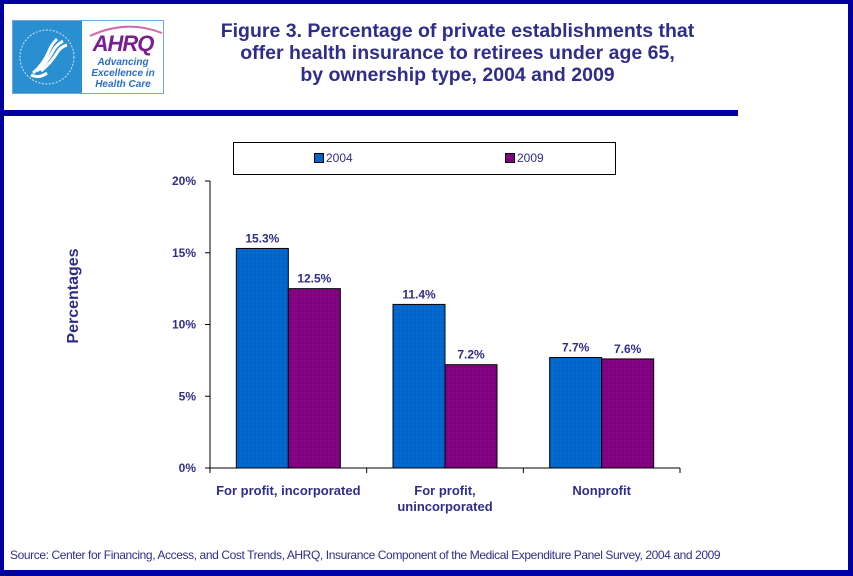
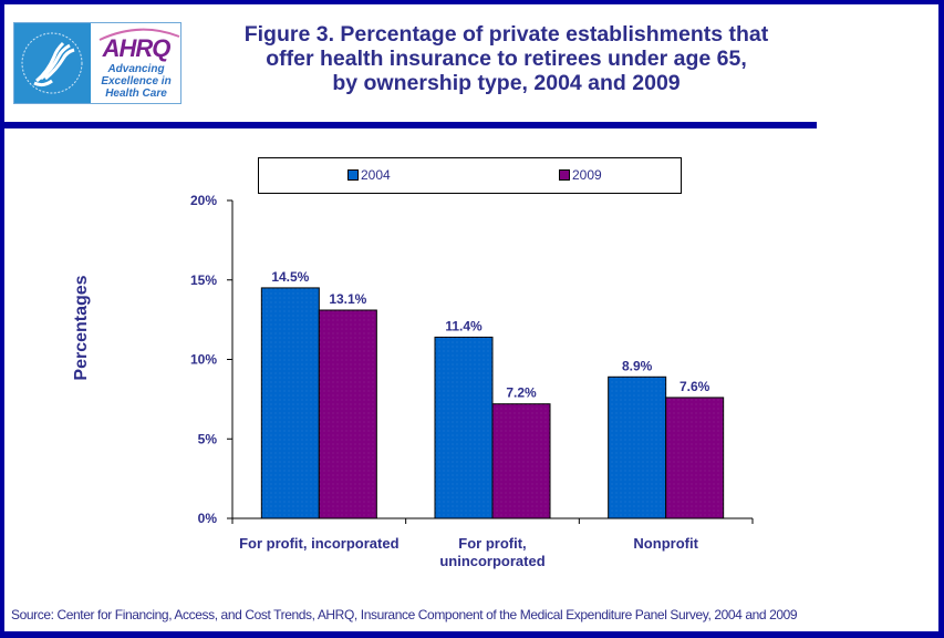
2004/For profit, incorporated: 15.3% -> 14.5%
2009/For profit, incorporated: 12.5% -> 13.1%
2004/Nonprofit: 7.7% -> 8.9%
